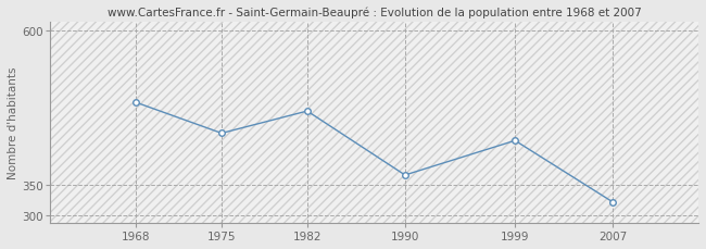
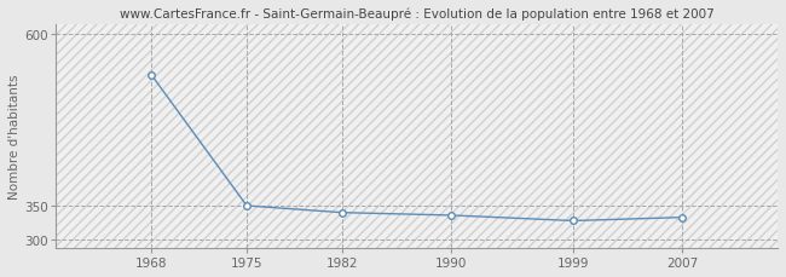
1968: 484 -> 541
1975: 434 -> 350
1982: 470 -> 340
1990: 366 -> 336
1999: 422 -> 328
2007: 322 -> 333
